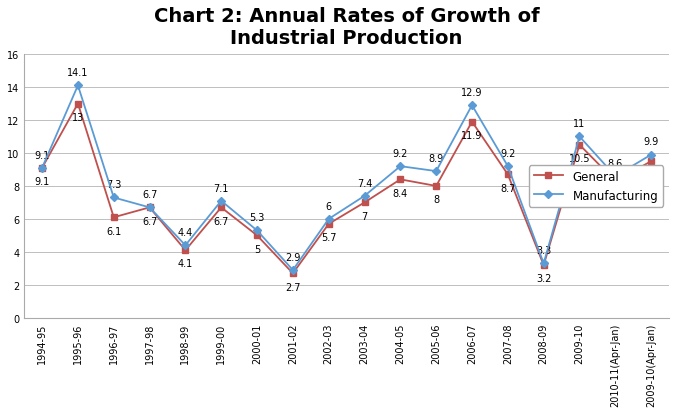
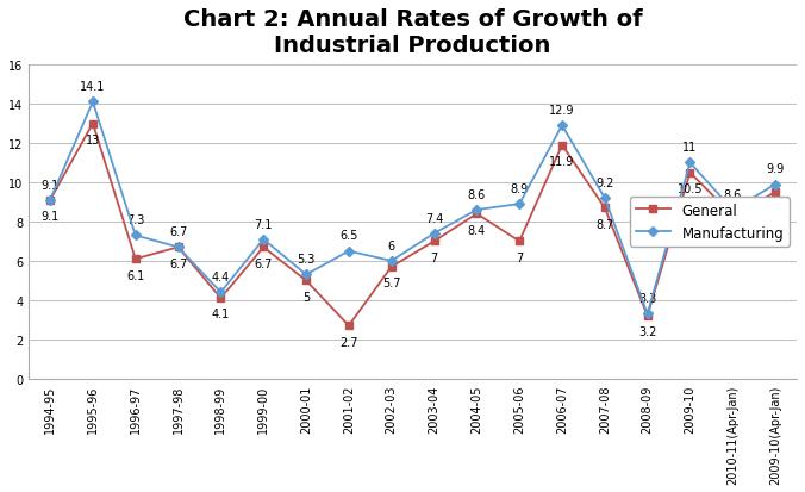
Manufacturing/2001-02: 2.9 -> 6.5
Manufacturing/2004-05: 9.2 -> 8.6
General/2005-06: 8 -> 7
